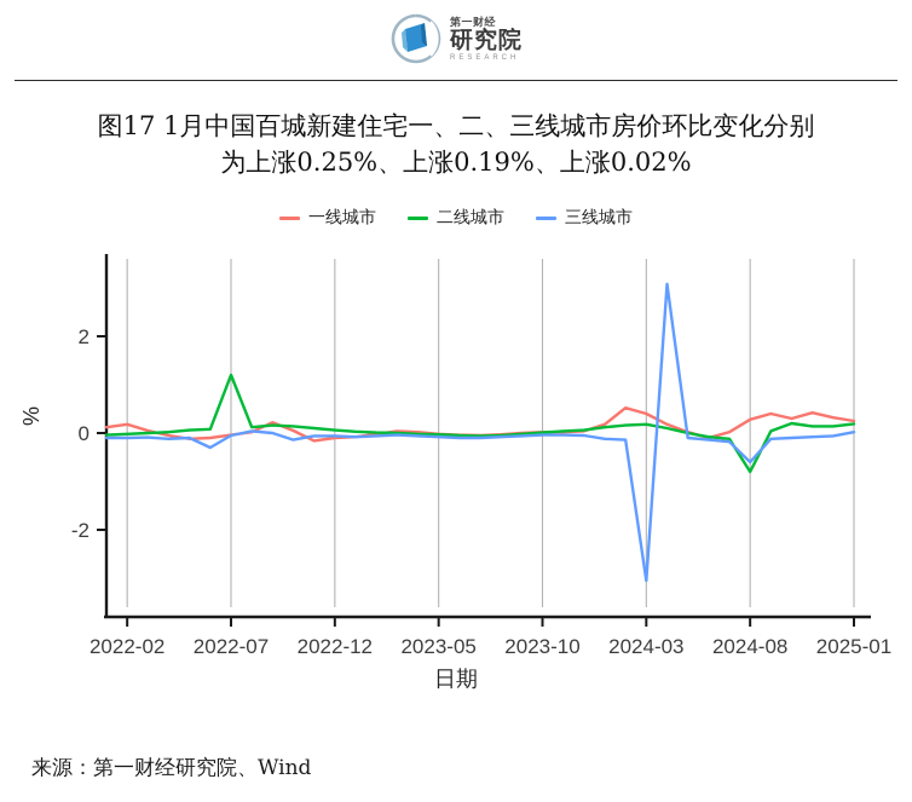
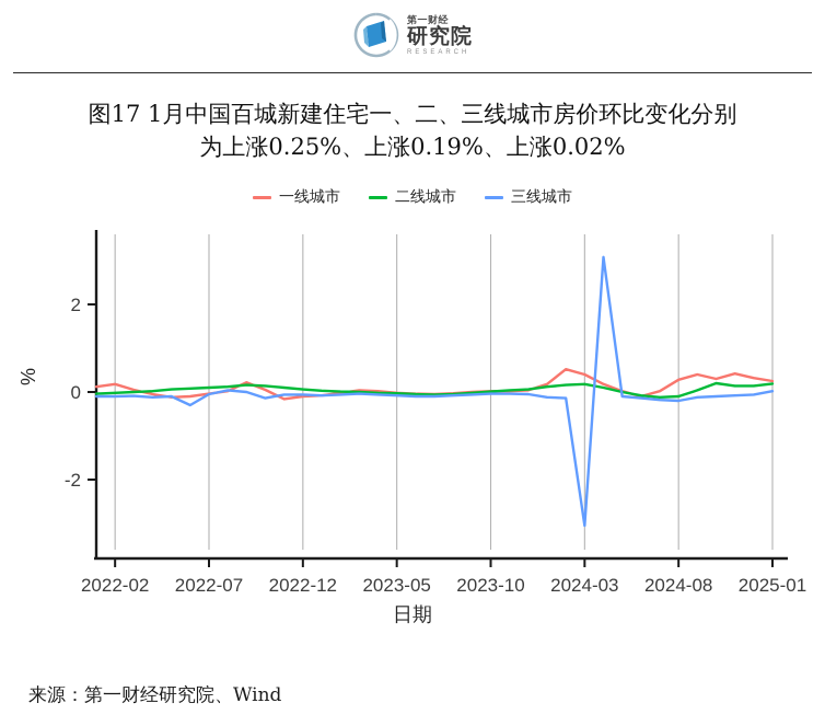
二线城市/2022-07: 1.2 -> 0.1
二线城市/2024-08: -0.8 -> -0.1
三线城市/2024-08: -0.6 -> -0.2
